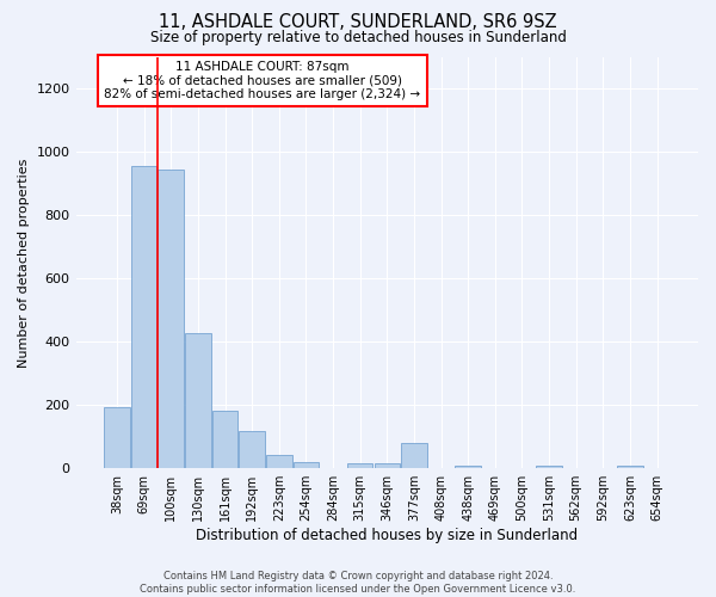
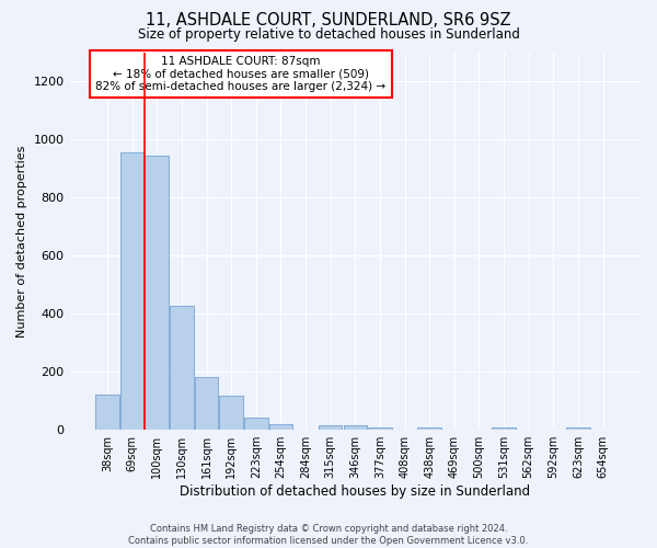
38sqm: 195 -> 120
377sqm: 80 -> 10
